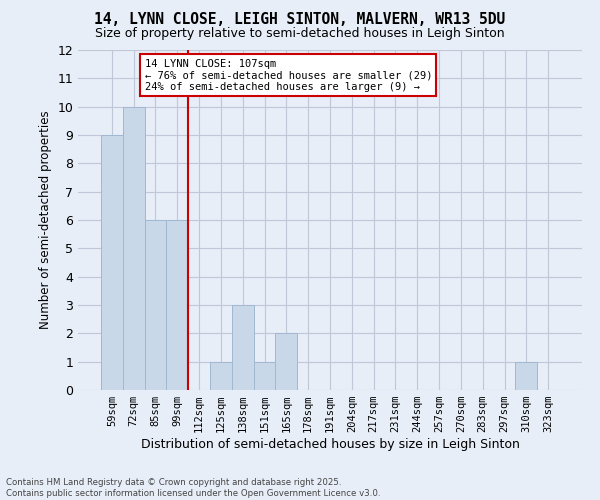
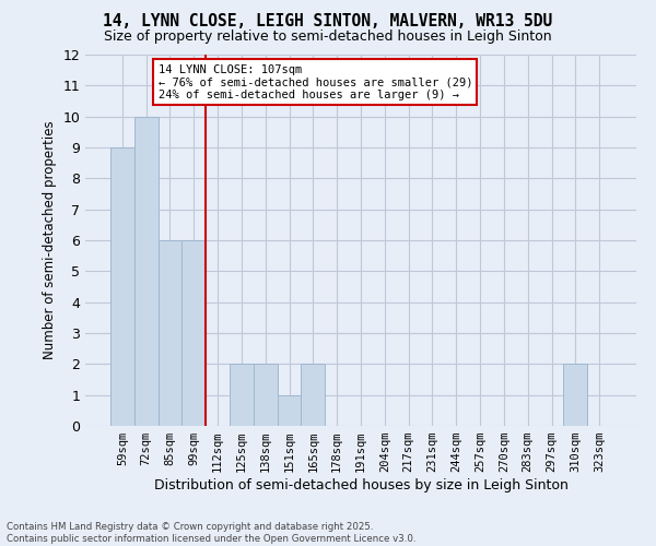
125sqm: 1 -> 2
138sqm: 3 -> 2
310sqm: 1 -> 2
